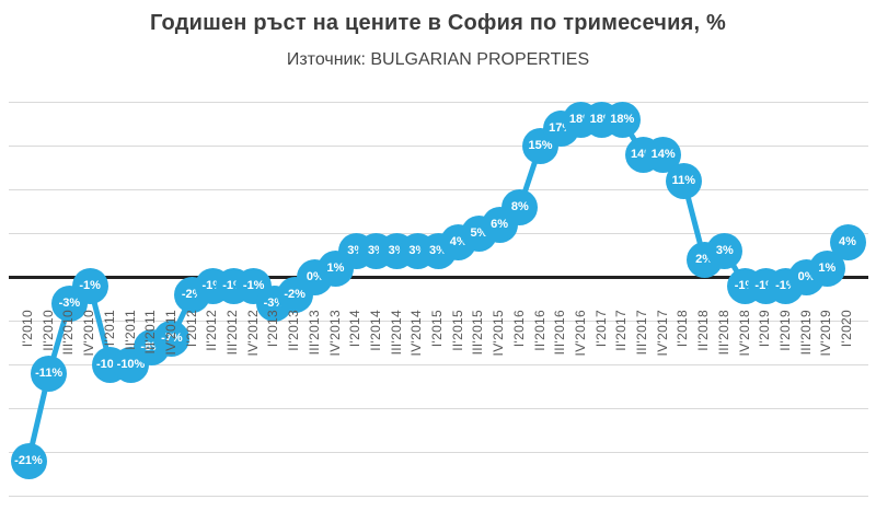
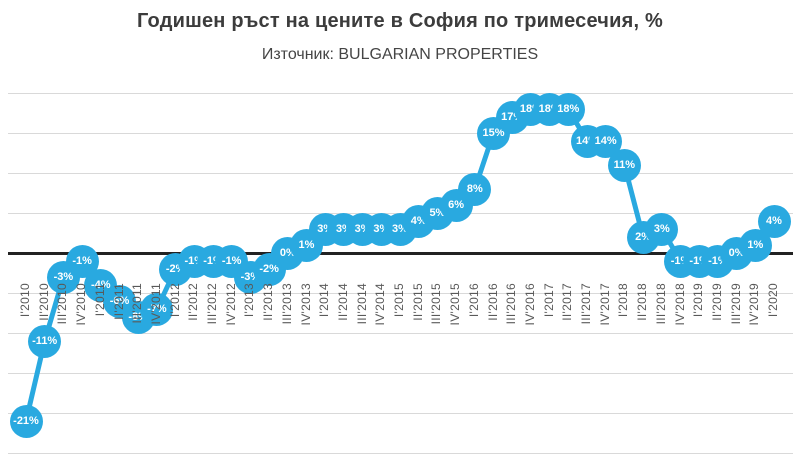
I'2011: -10% -> -4%
II'2011: -10% -> -6%
